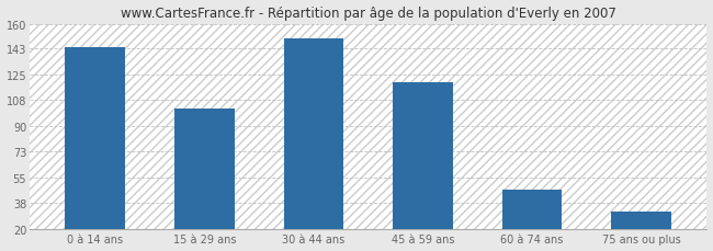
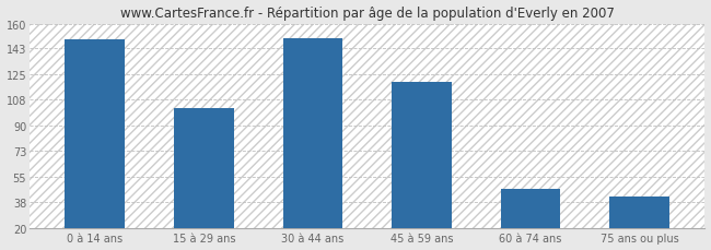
0 à 14 ans: 144 -> 149
75 ans ou plus: 32 -> 42
